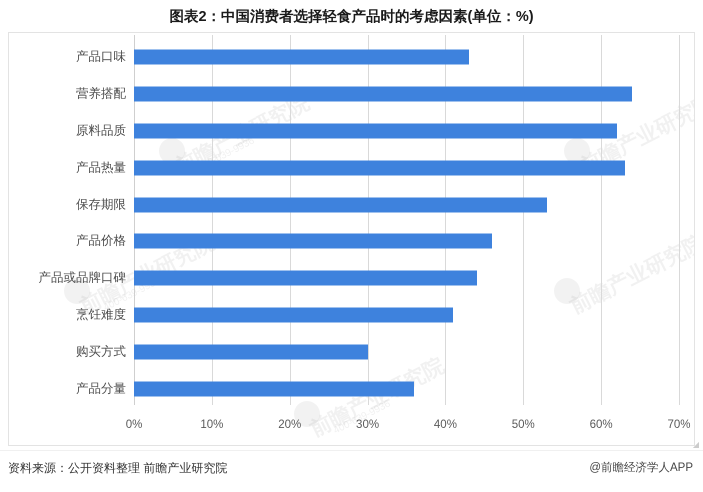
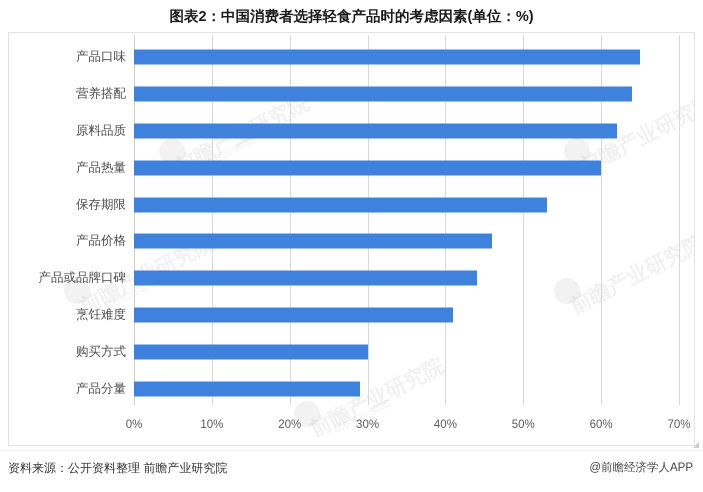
产品口味: 43% -> 65%
产品热量: 63% -> 60%
产品分量: 36% -> 29%
